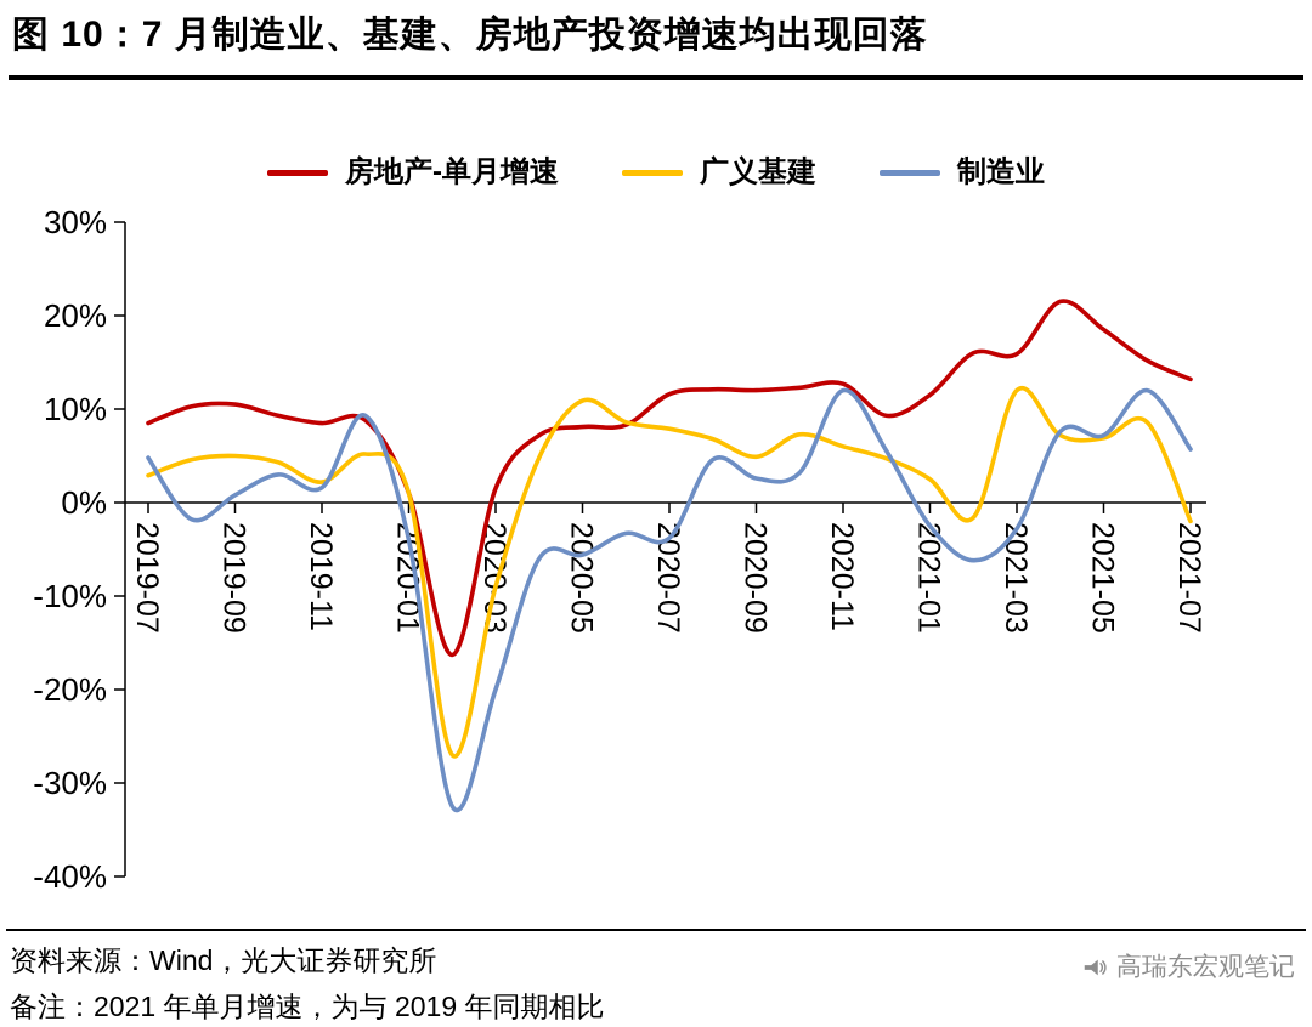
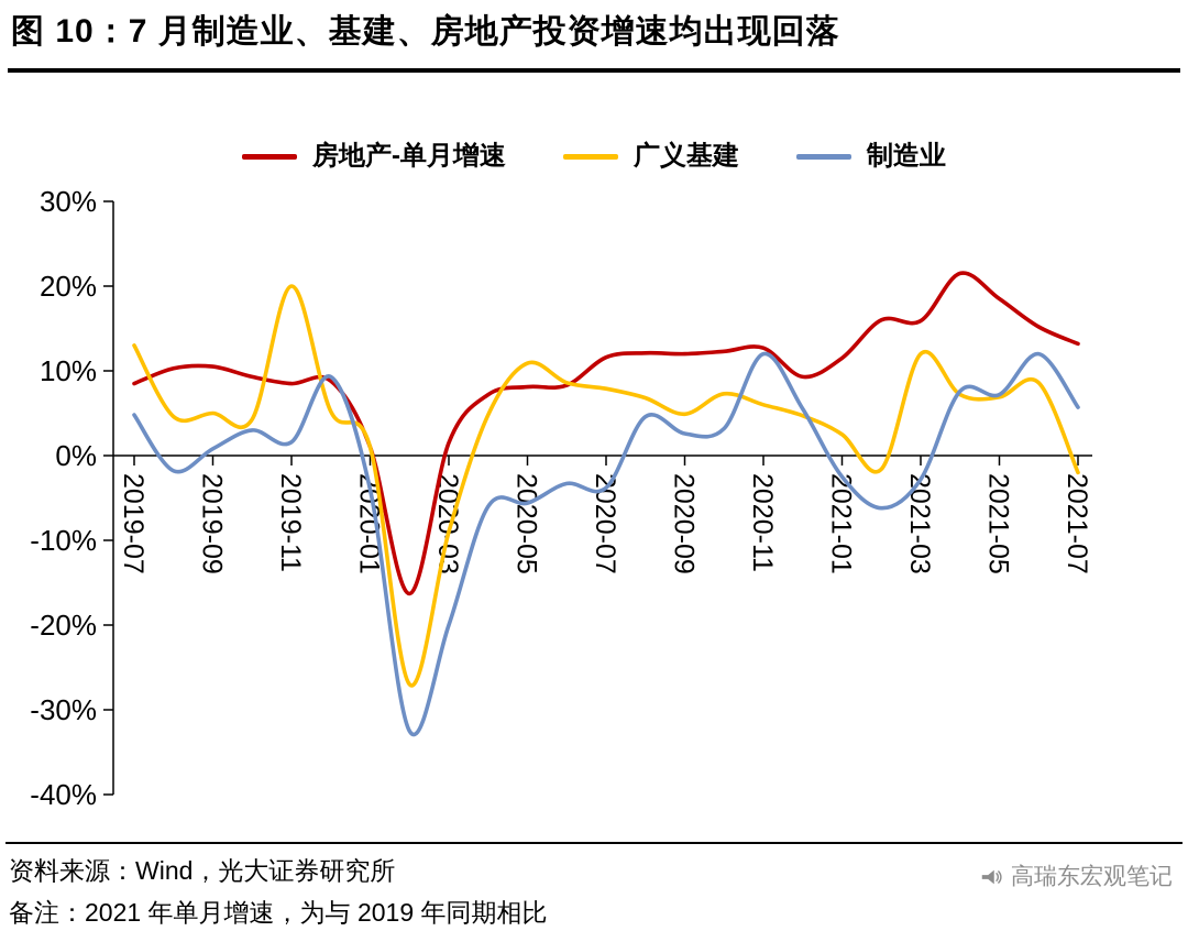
广义基建/2019-07: 3% -> 13%
广义基建/2019-11: 2% -> 20%
